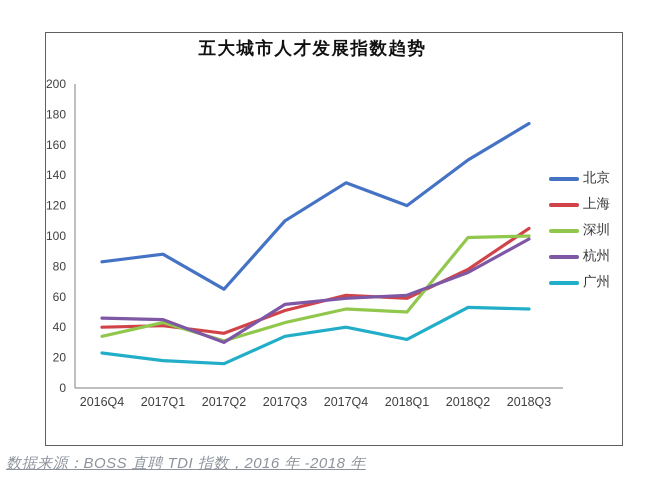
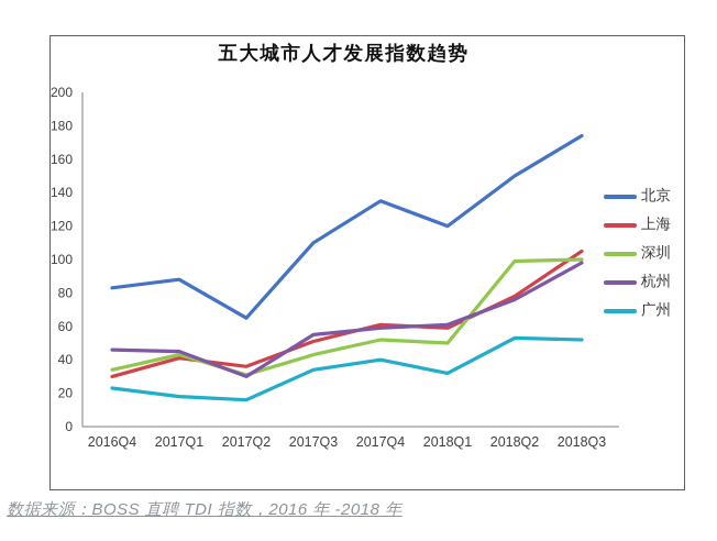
上海/2016Q4: 40 -> 30
